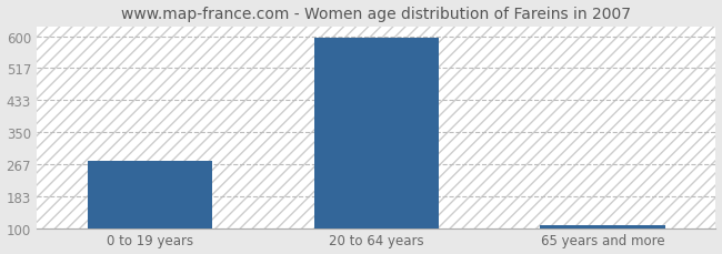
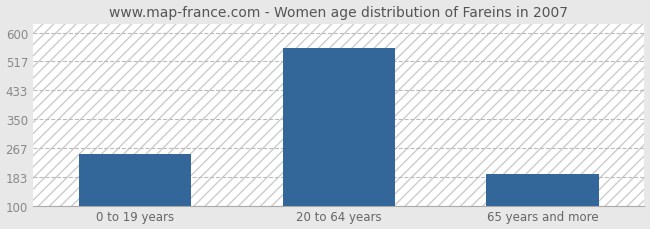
0 to 19 years: 275 -> 250
20 to 64 years: 597 -> 555
65 years and more: 107 -> 190
